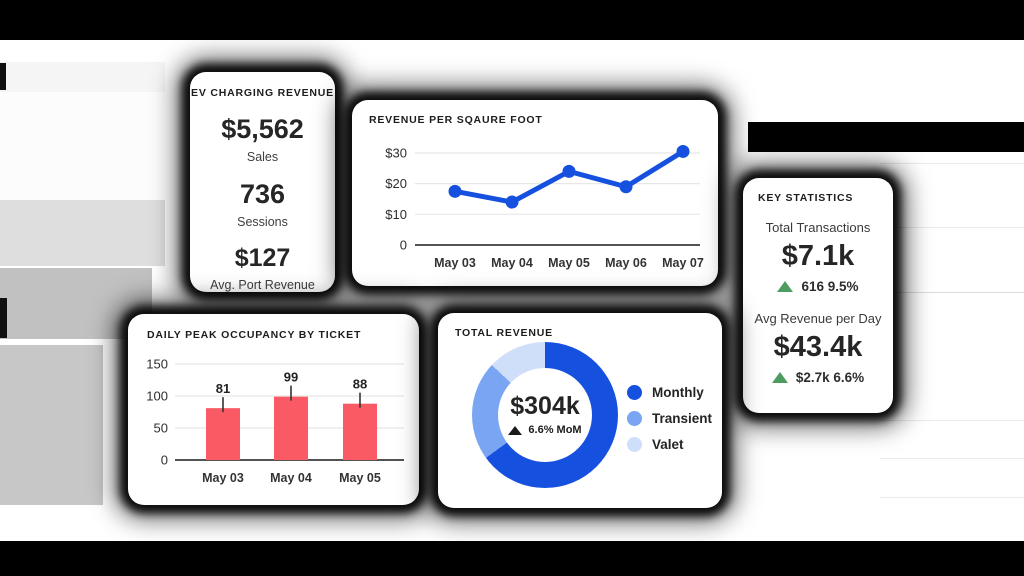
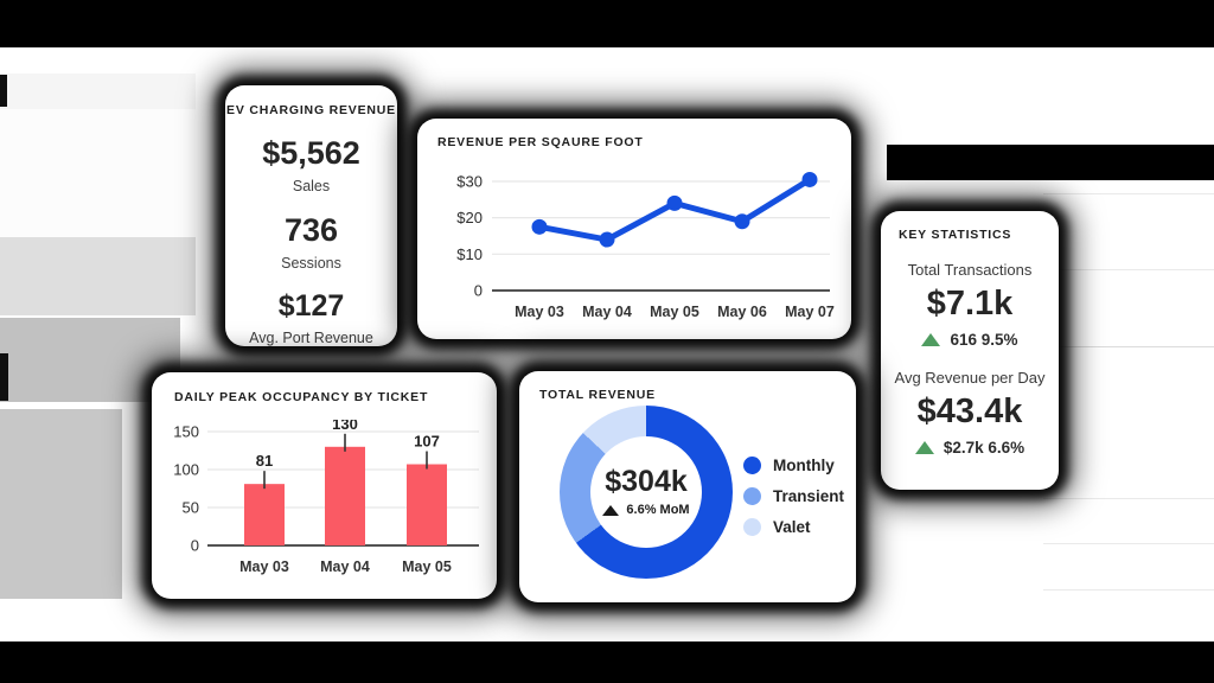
DAILY PEAK OCCUPANCY BY TICKET/May 04: 99 -> 130
DAILY PEAK OCCUPANCY BY TICKET/May 05: 88 -> 107
